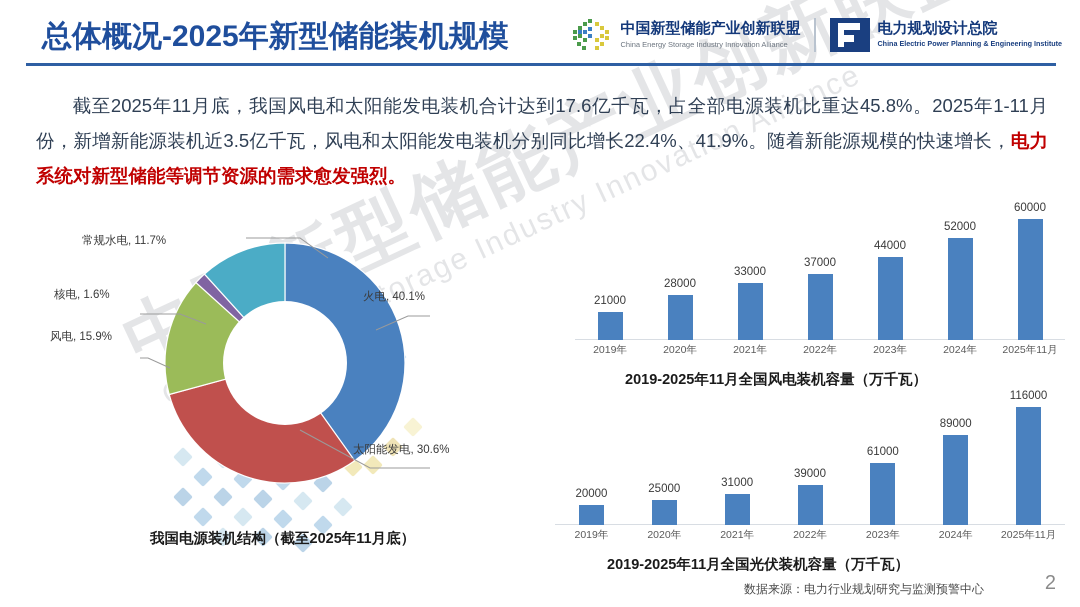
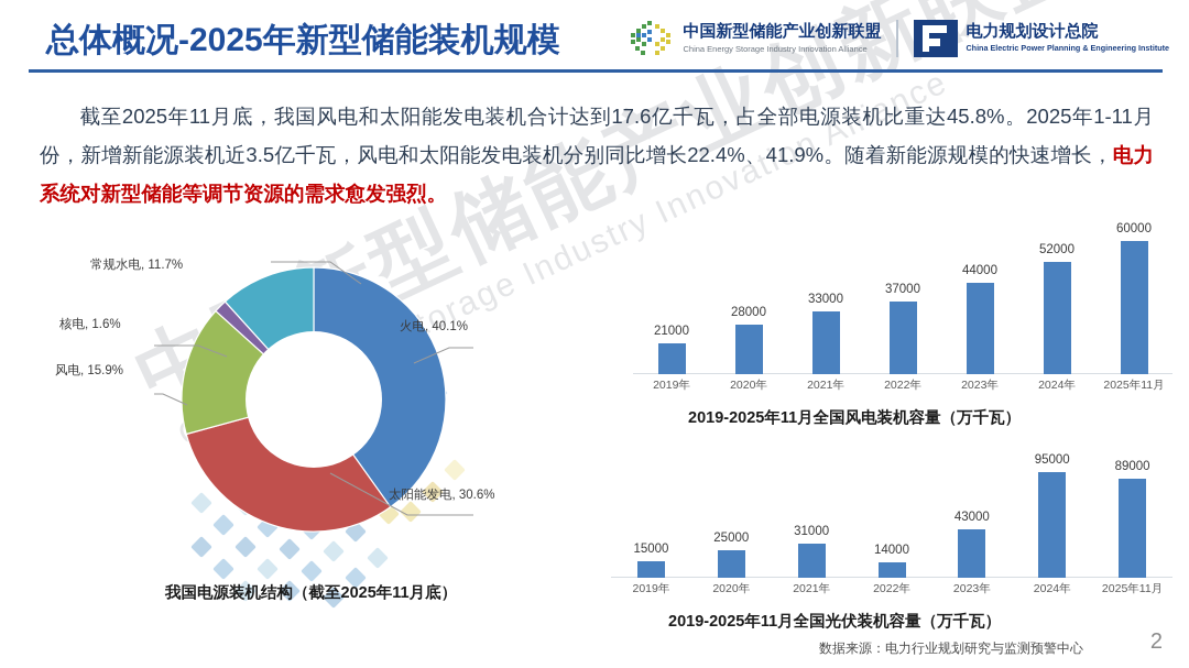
2019-2025年11月全国光伏装机容量（万千瓦）/2019年: 20000 -> 15000
2019-2025年11月全国光伏装机容量（万千瓦）/2022年: 39000 -> 14000
2019-2025年11月全国光伏装机容量（万千瓦）/2023年: 61000 -> 43000
2019-2025年11月全国光伏装机容量（万千瓦）/2024年: 89000 -> 95000
2019-2025年11月全国光伏装机容量（万千瓦）/2025年11月: 116000 -> 89000
